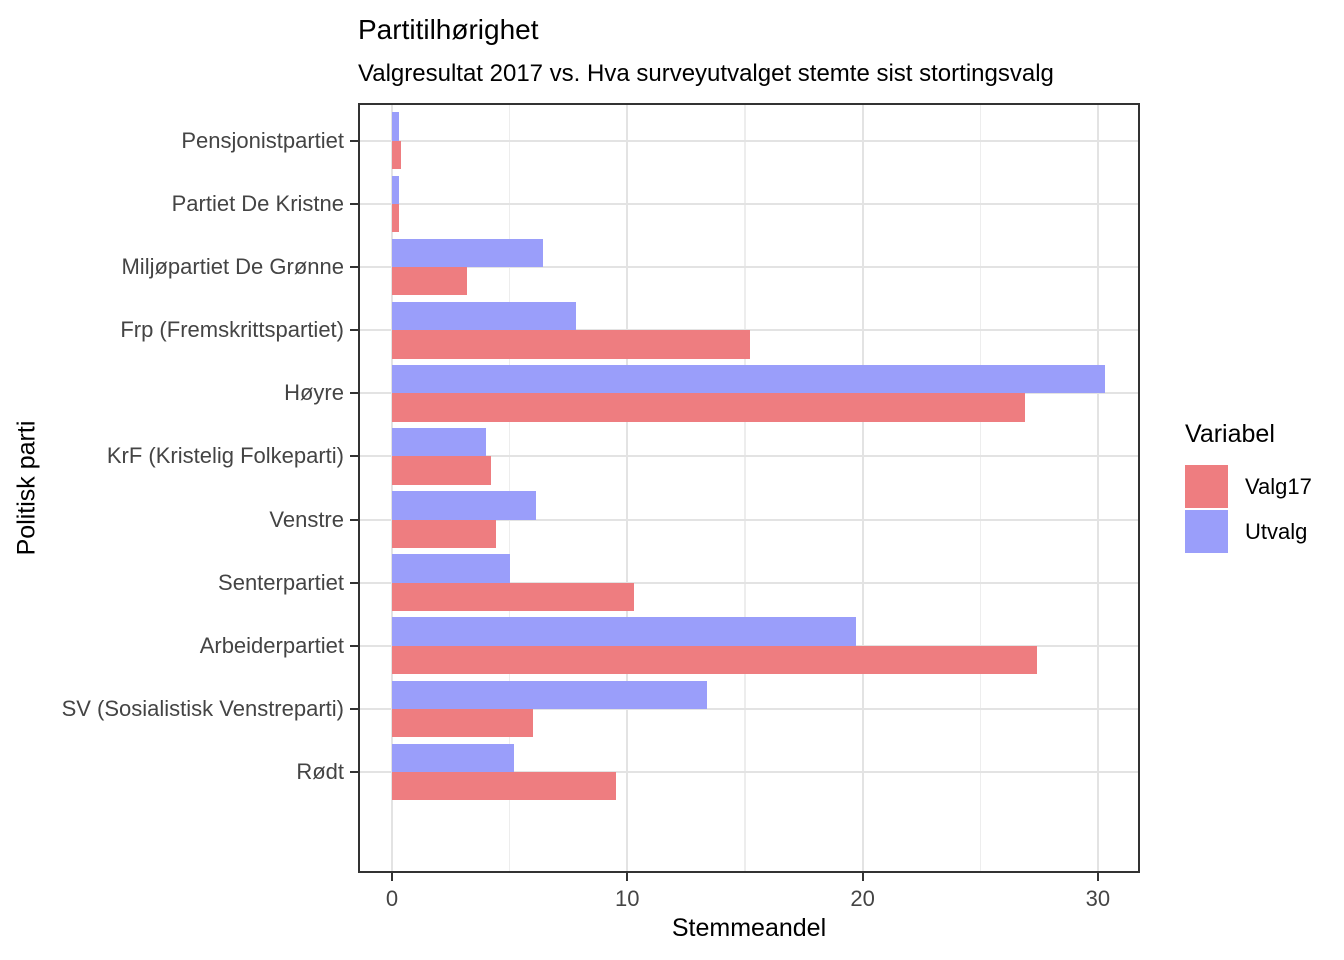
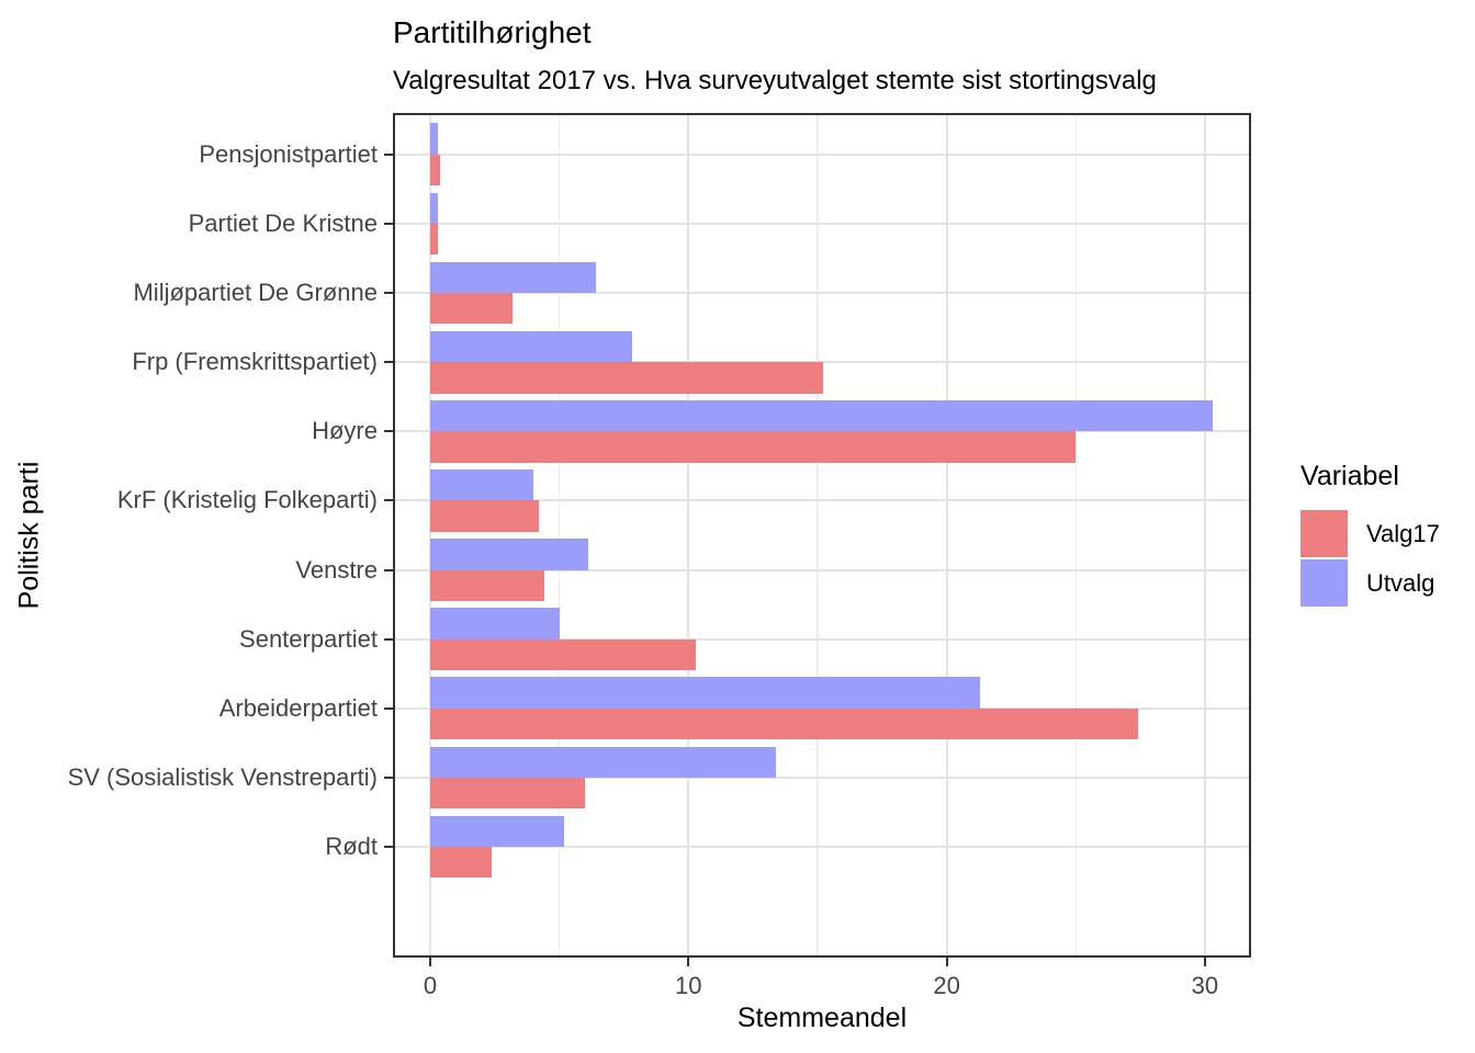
Valg17/Høyre: 26.9 -> 25.0
Utvalg/Arbeiderpartiet: 19.7 -> 21.3
Valg17/Rødt: 9.5 -> 2.4
